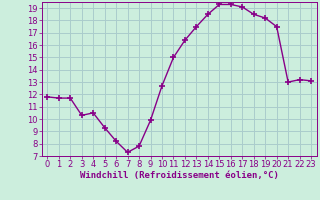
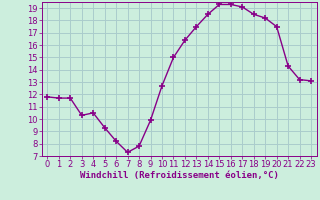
21: 13.0 -> 14.3
